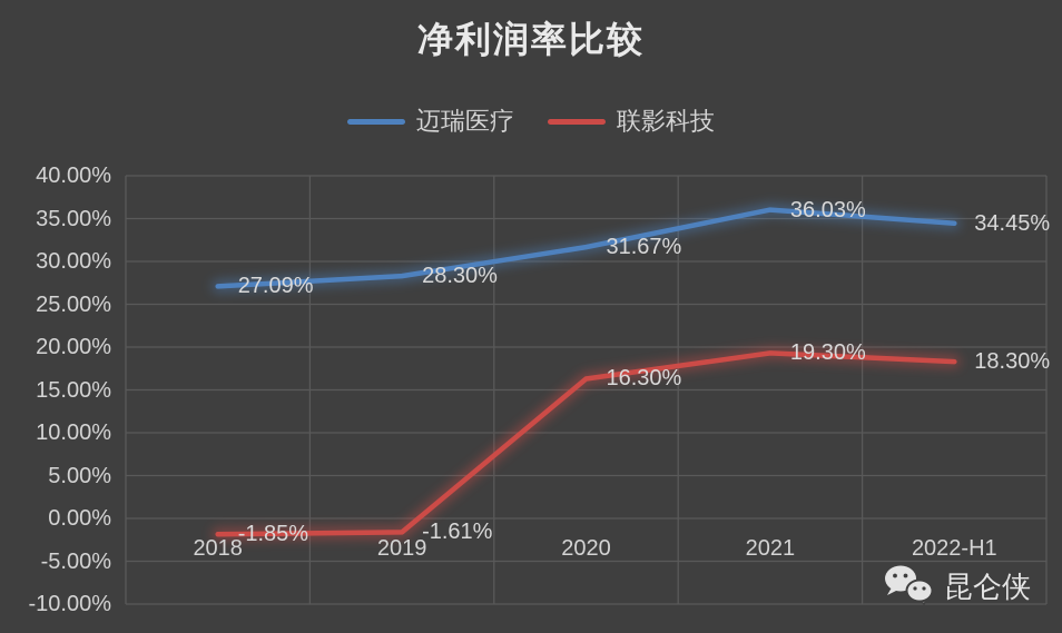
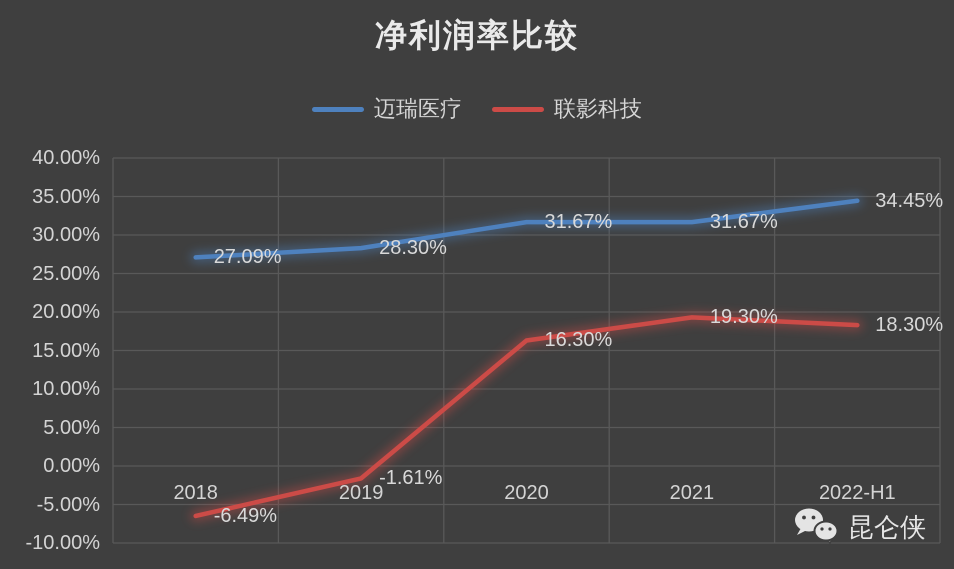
联影科技/2018: -1.85% -> -6.49%
迈瑞医疗/2021: 36.03% -> 31.67%
